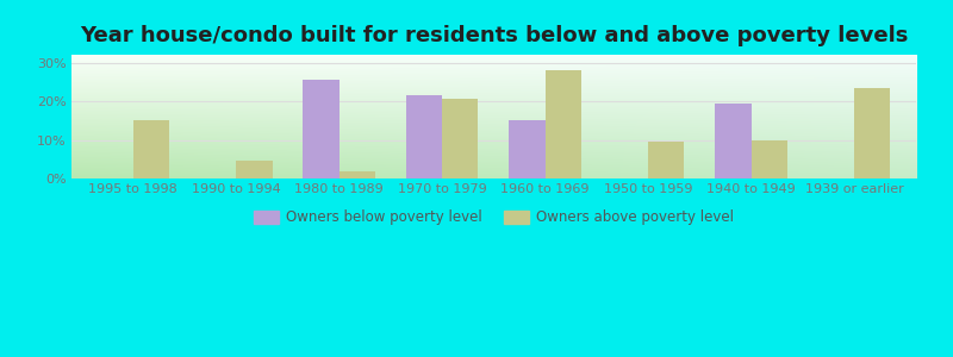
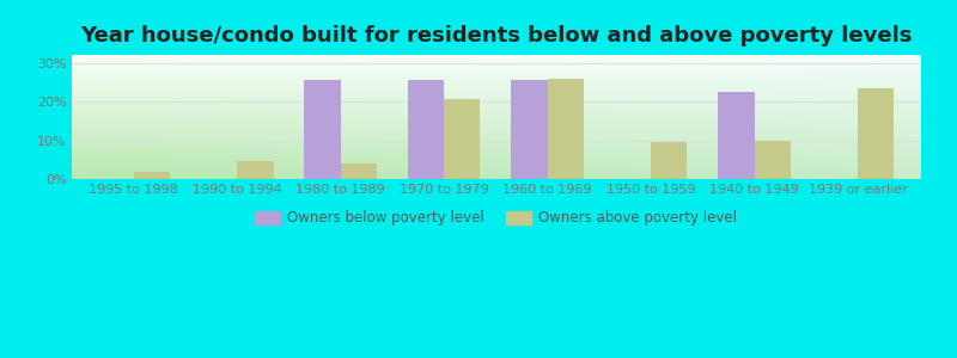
Owners above poverty level/1995 to 1998: 15.0% -> 2.0%
Owners above poverty level/1980 to 1989: 2.0% -> 4.0%
Owners below poverty level/1970 to 1979: 21.5% -> 25.5%
Owners below poverty level/1960 to 1969: 15.0% -> 25.5%
Owners above poverty level/1960 to 1969: 28.0% -> 26.0%
Owners below poverty level/1940 to 1949: 19.5% -> 22.5%
